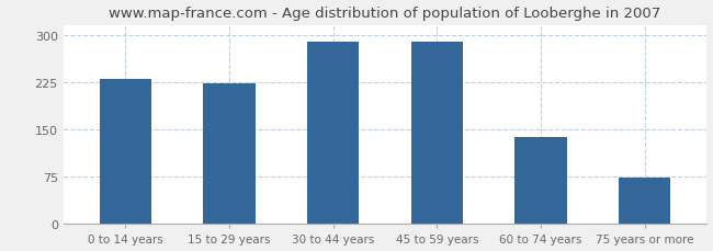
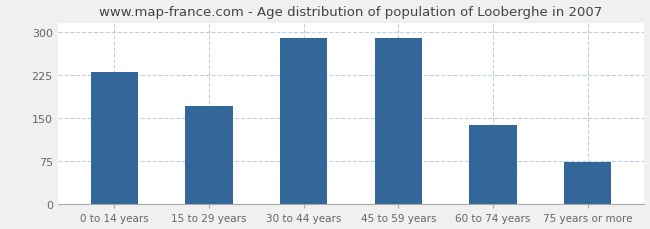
15 to 29 years: 222 -> 170
